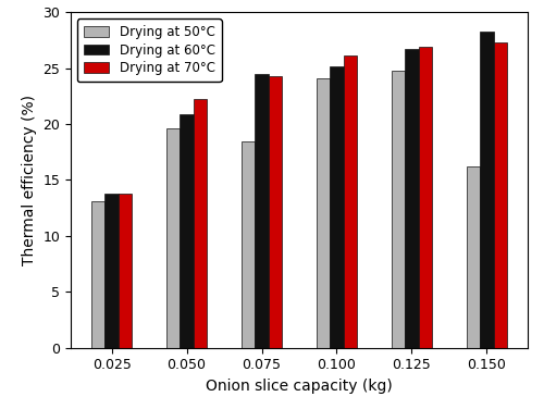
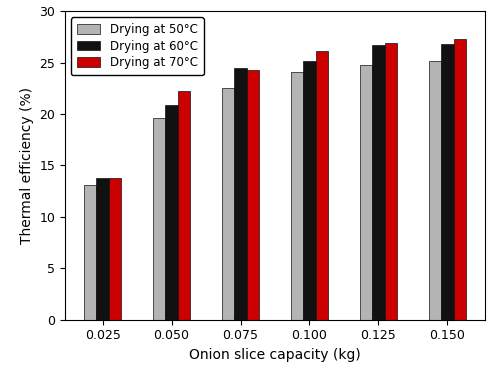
Drying at 50°C/0.075: 18.4 -> 22.5
Drying at 50°C/0.150: 16.2 -> 25.2
Drying at 60°C/0.150: 28.3 -> 26.8
